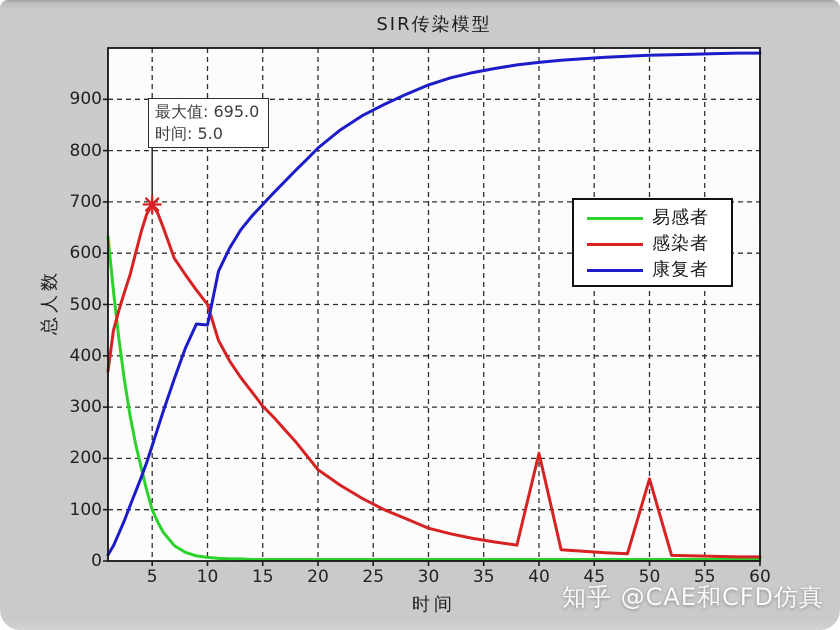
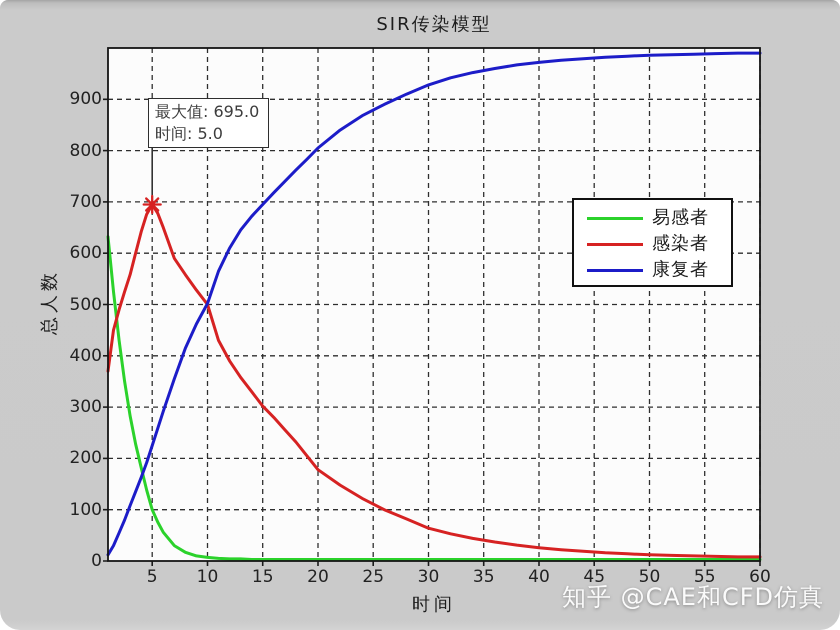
康复者/10: 460 -> 500
感染者/40: 210 -> 30
感染者/50: 160 -> 10
